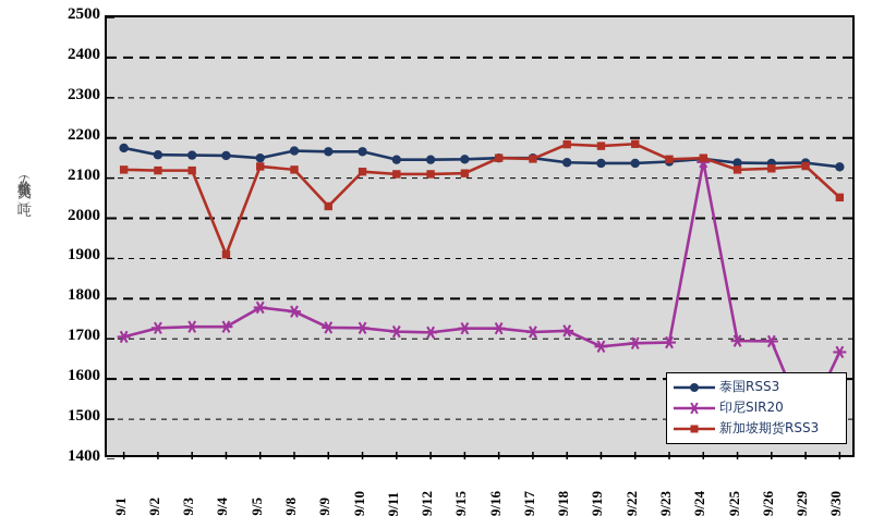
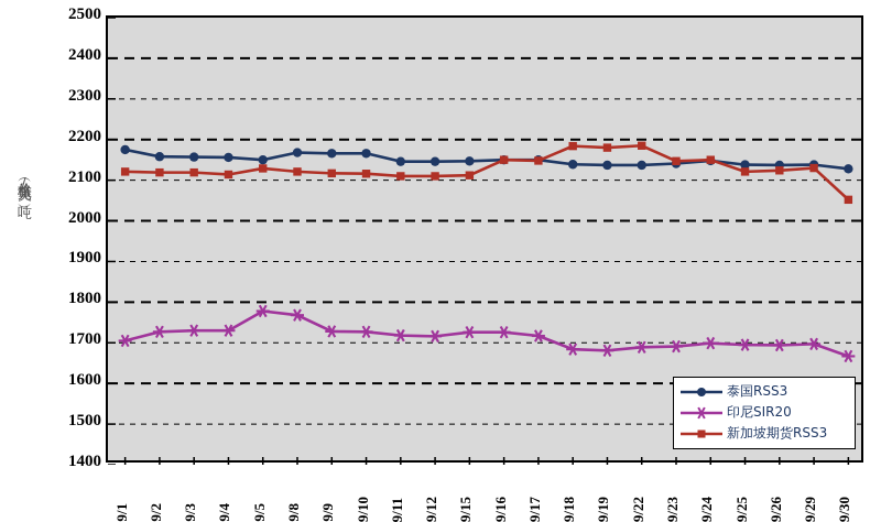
新加坡期货RSS3/9/4: 1910 -> 2110
新加坡期货RSS3/9/9: 2030 -> 2120
印尼SIR20/9/18: 1720 -> 1680
印尼SIR20/9/24: 2140 -> 1700
印尼SIR20/9/29: 1490 -> 1700
